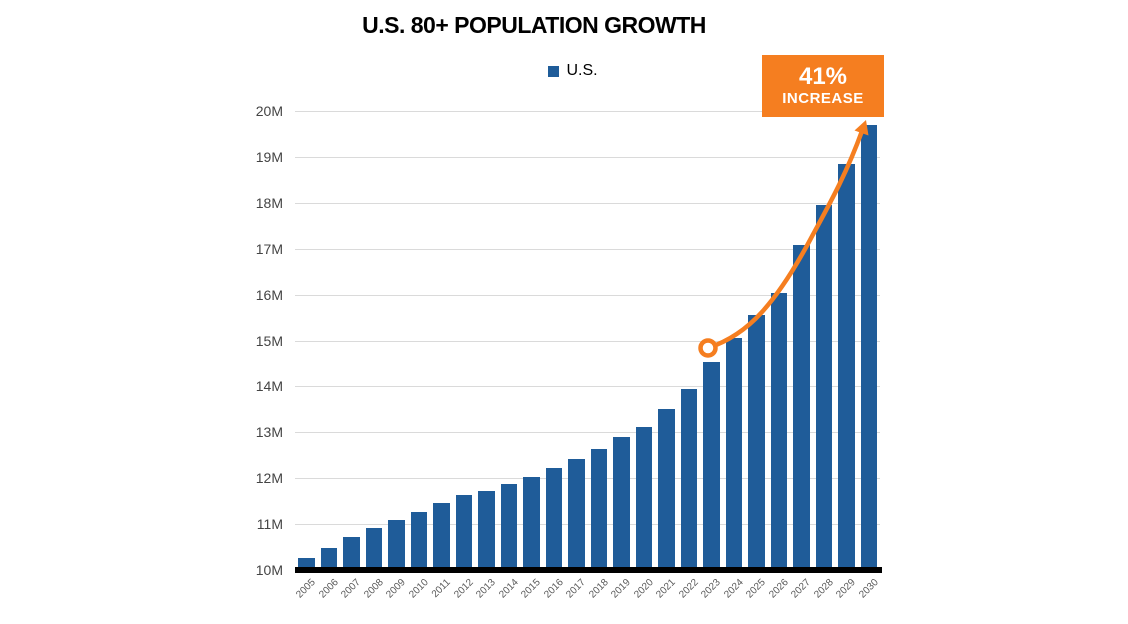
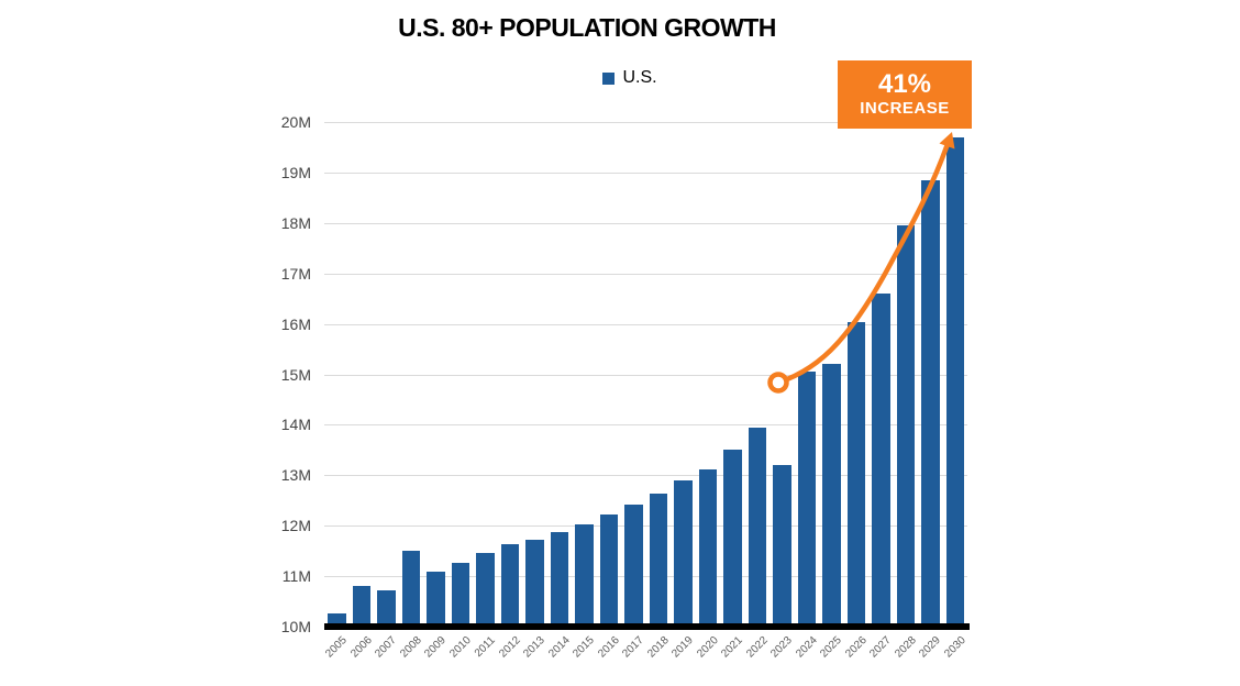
2006: 10.5M -> 10.8M
2008: 10.9M -> 11.5M
2023: 14.5M -> 13.2M
2025: 15.6M -> 15.2M
2027: 17.1M -> 16.6M
